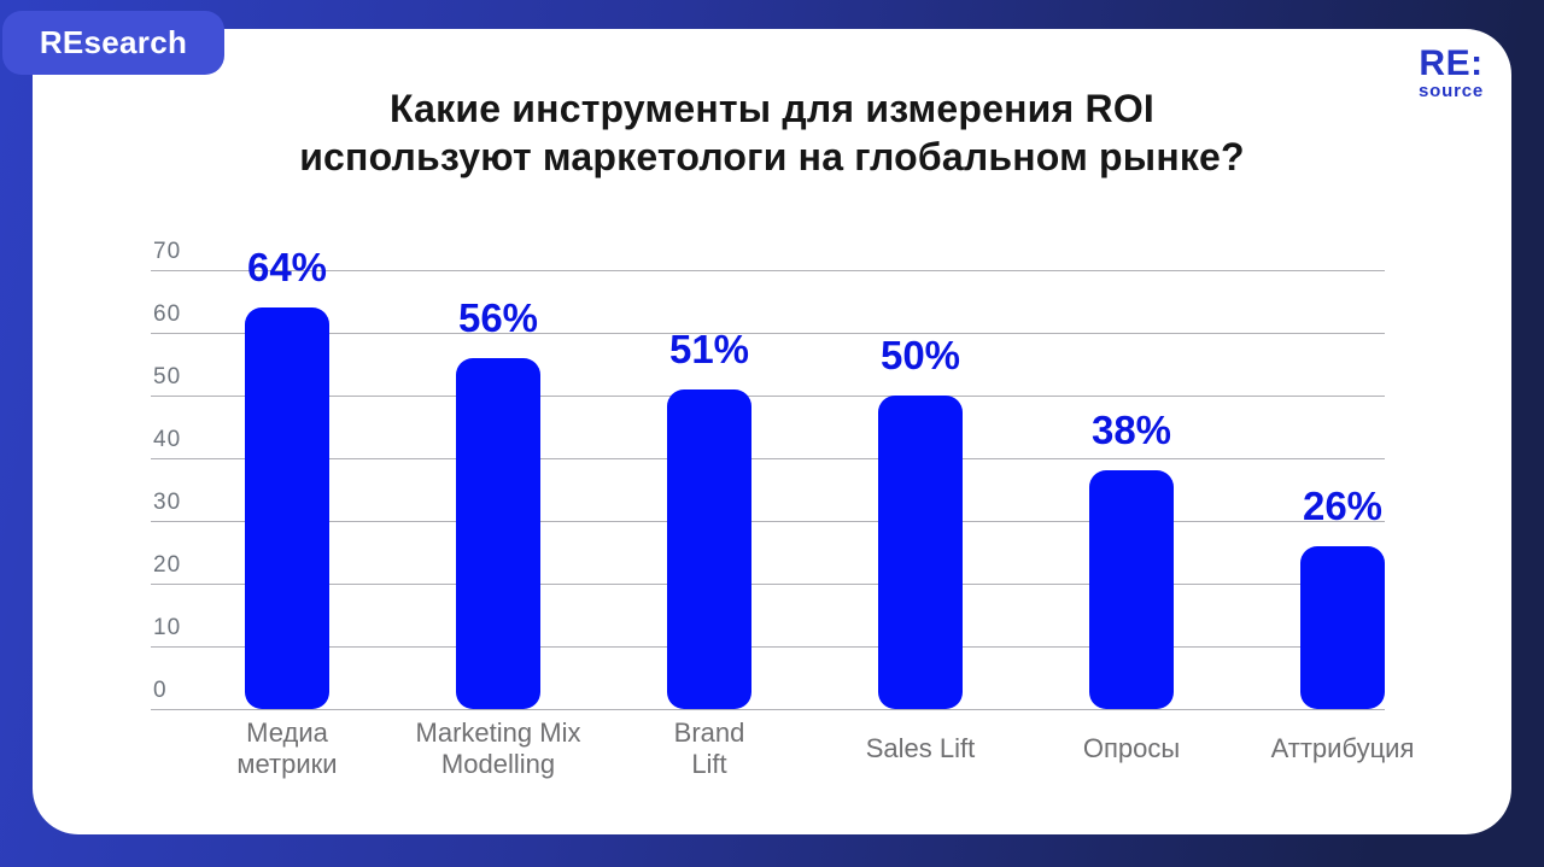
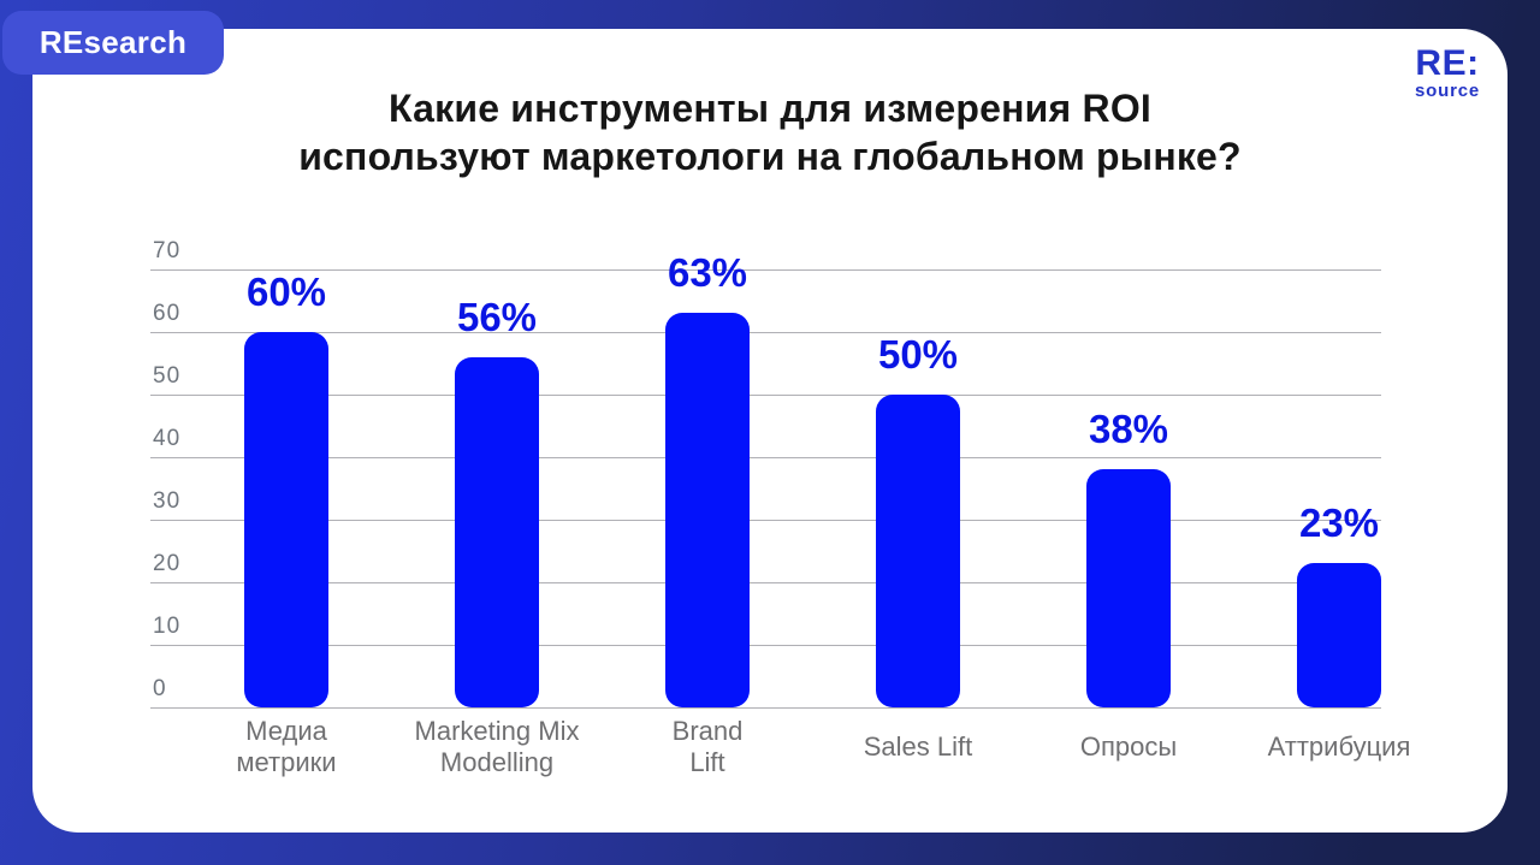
Медиа метрики: 64% -> 60%
Brand Lift: 51% -> 63%
Аттрибуция: 26% -> 23%
